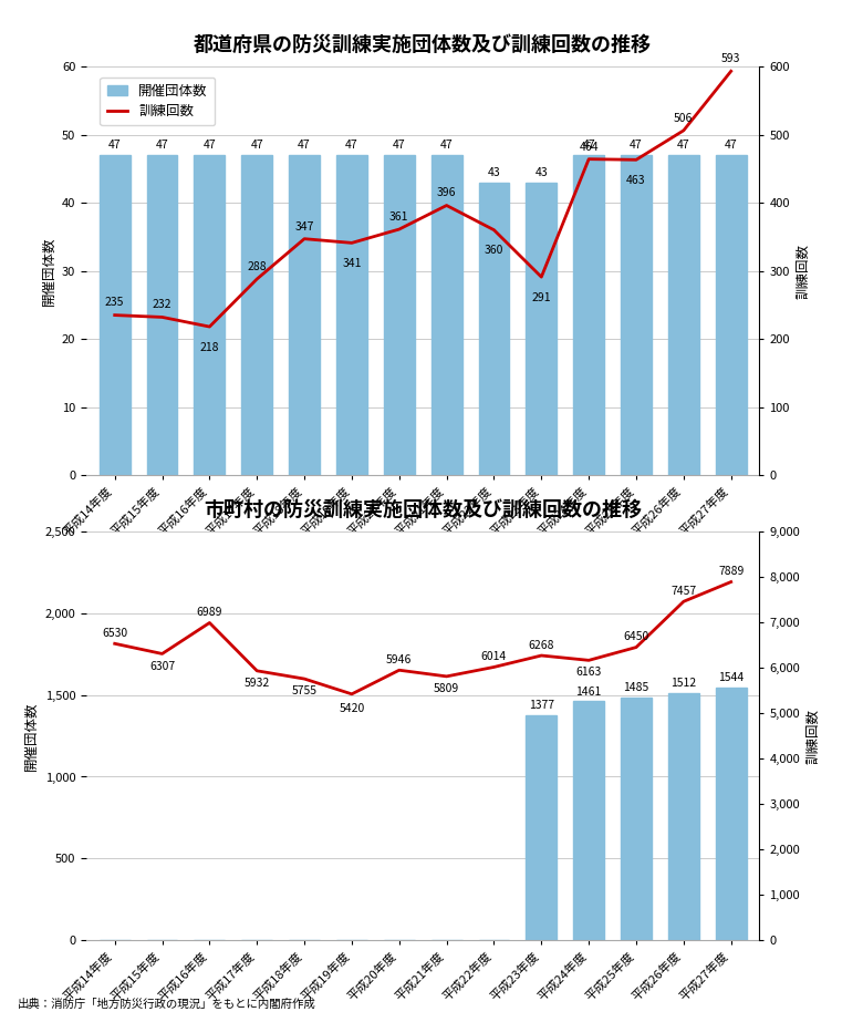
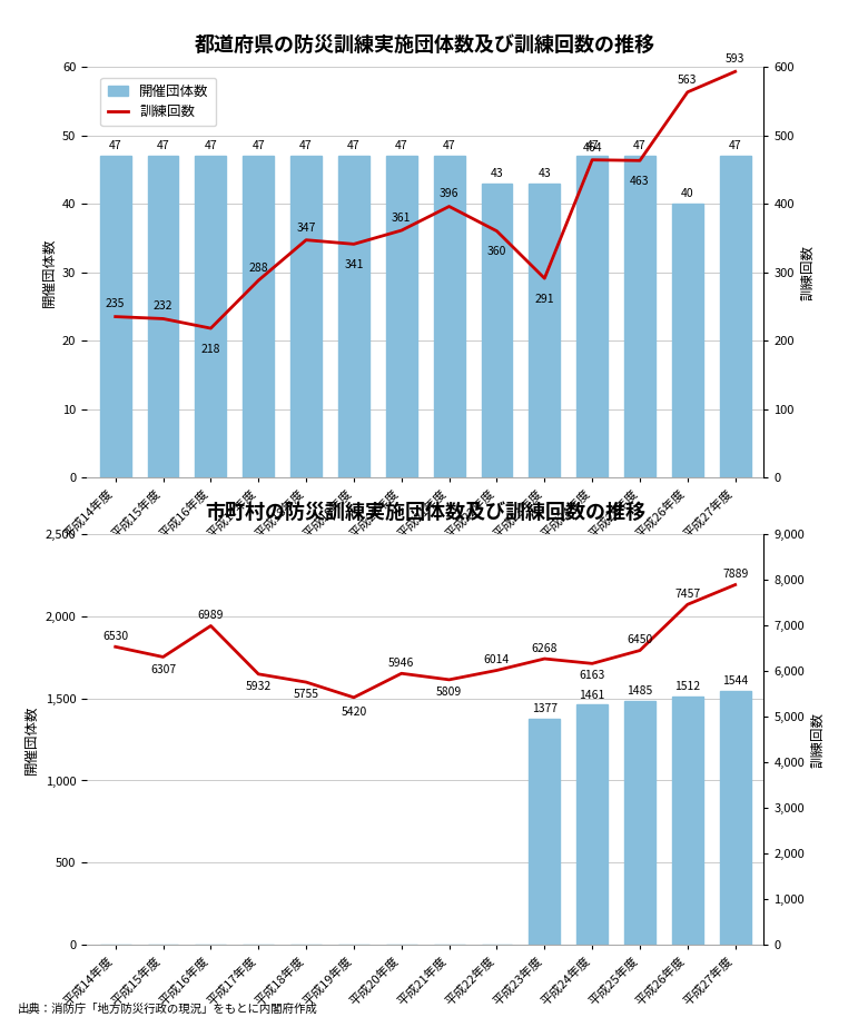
都道府県の防災訓練実施団体数及び訓練回数の推移/開催団体数/平成26年度: 47 -> 40
都道府県の防災訓練実施団体数及び訓練回数の推移/訓練回数/平成26年度: 506 -> 563
